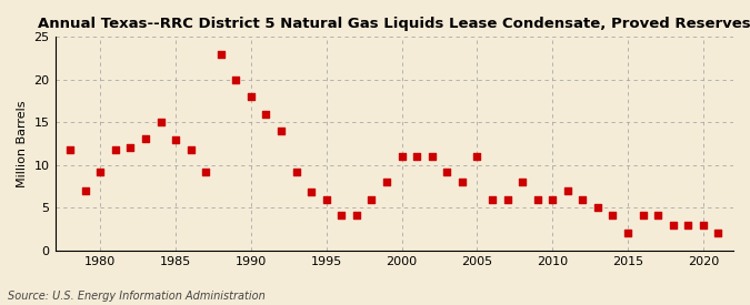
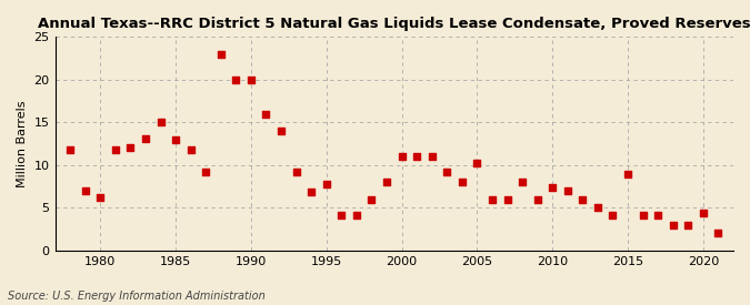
1980: 9.2 -> 6.2
1990: 18.0 -> 20.0
1995: 6.0 -> 7.8
2005: 11.0 -> 10.2
2010: 6.0 -> 7.4
2015: 2.0 -> 9.0
2020: 3.0 -> 4.4
